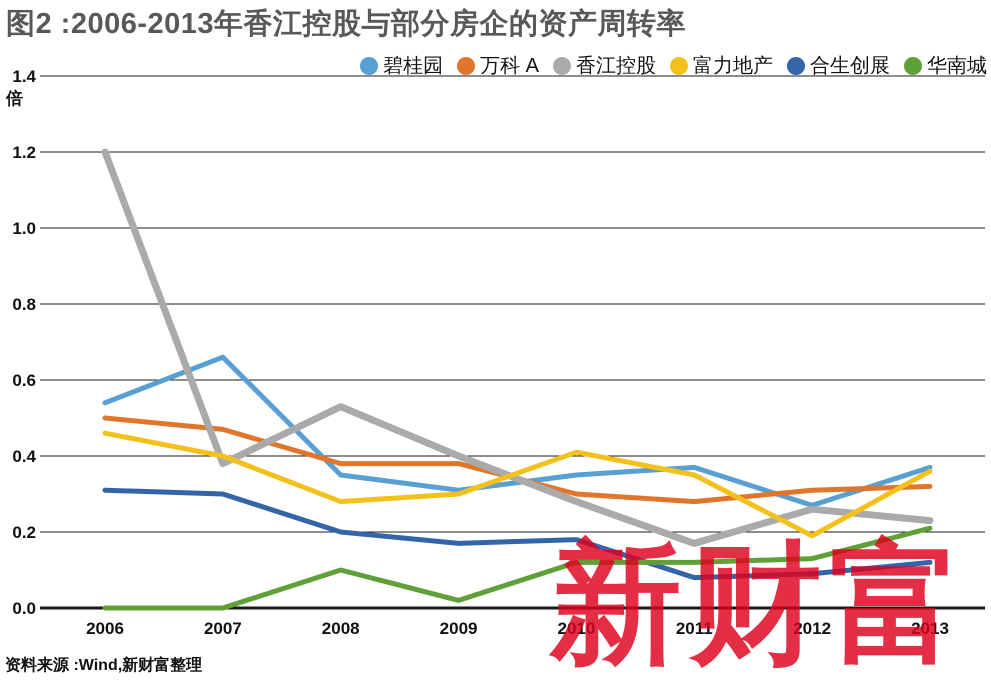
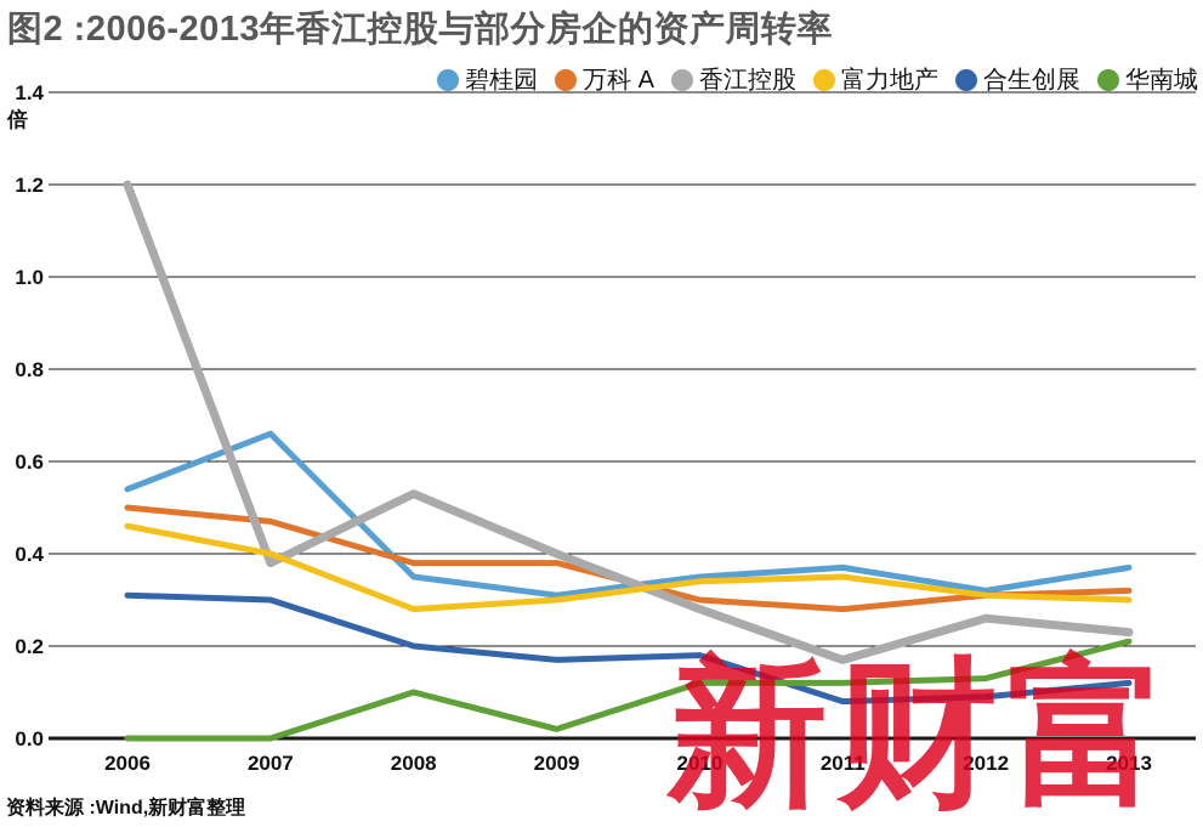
富力地产/2010: 0.41 -> 0.34
碧桂园/2012: 0.27 -> 0.32
富力地产/2012: 0.19 -> 0.31
富力地产/2013: 0.36 -> 0.30
